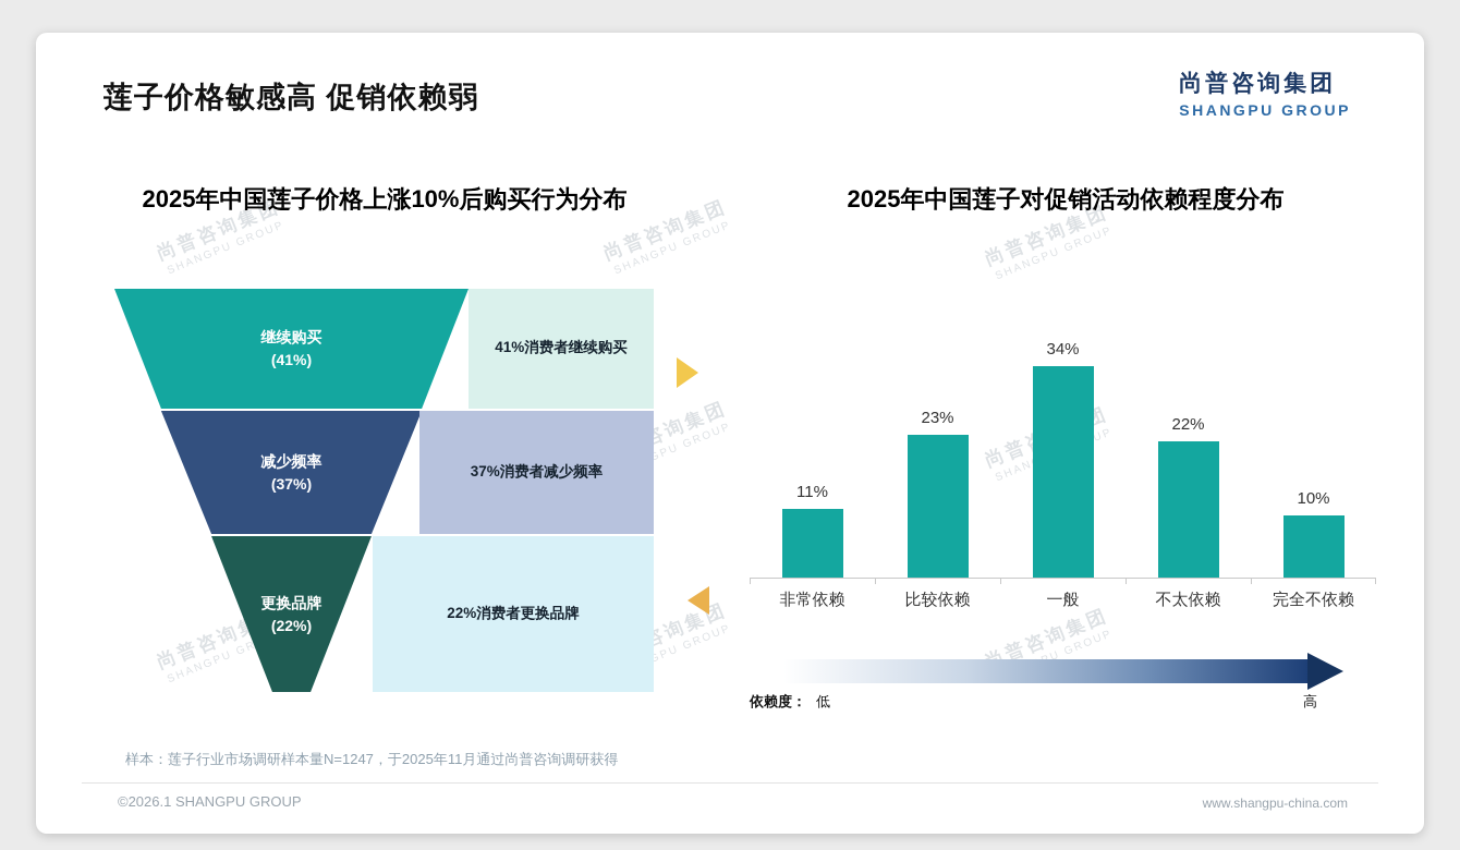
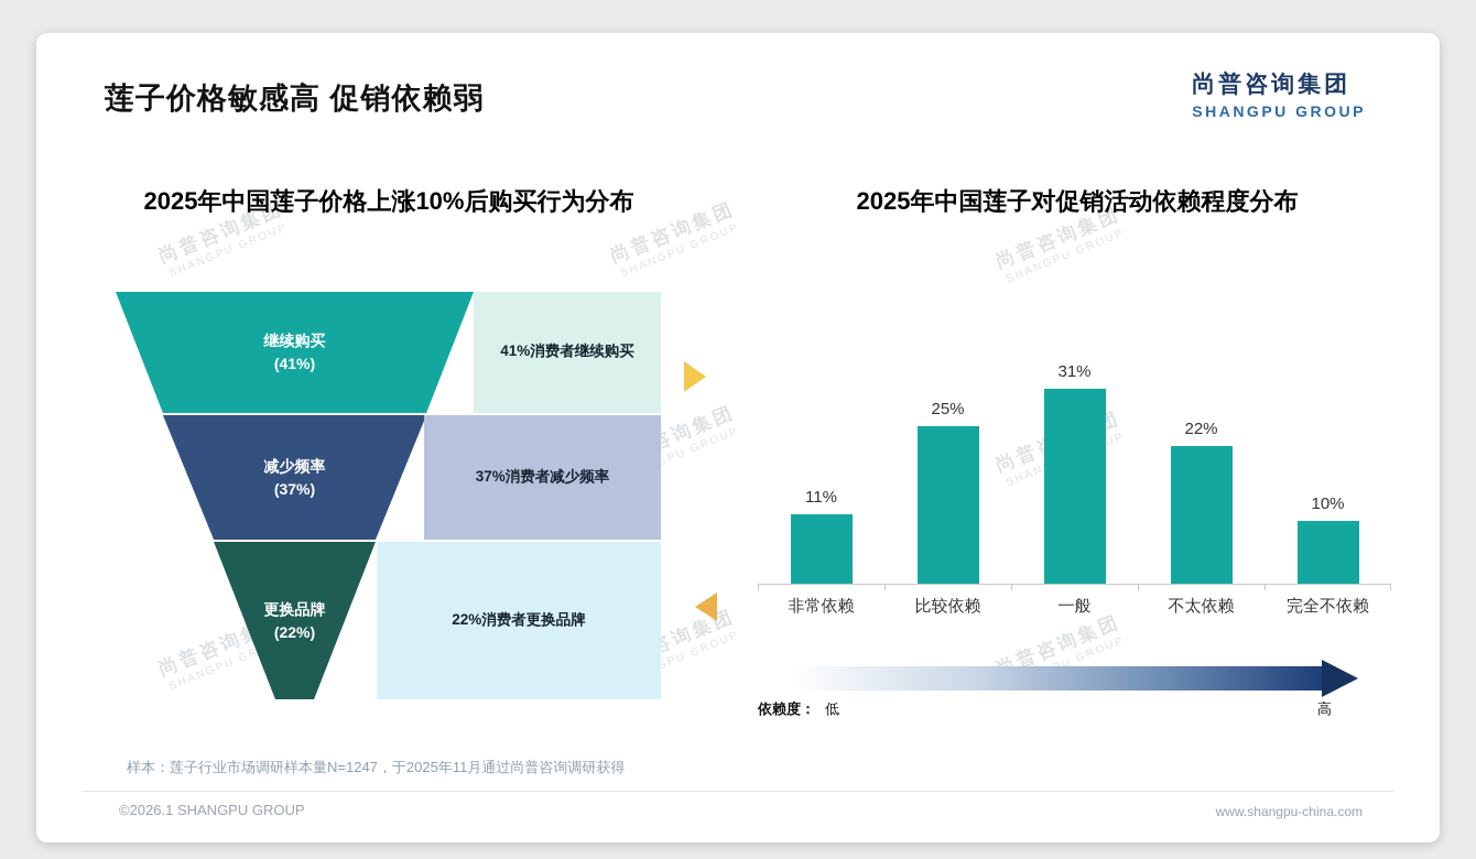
2025年中国莲子对促销活动依赖程度分布/比较依赖: 23% -> 25%
2025年中国莲子对促销活动依赖程度分布/一般: 34% -> 31%
